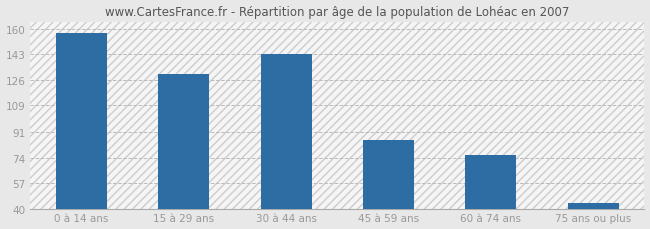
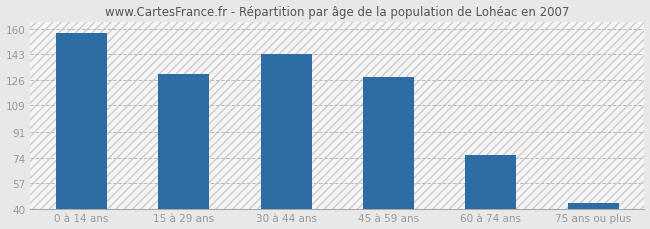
45 à 59 ans: 86 -> 128
